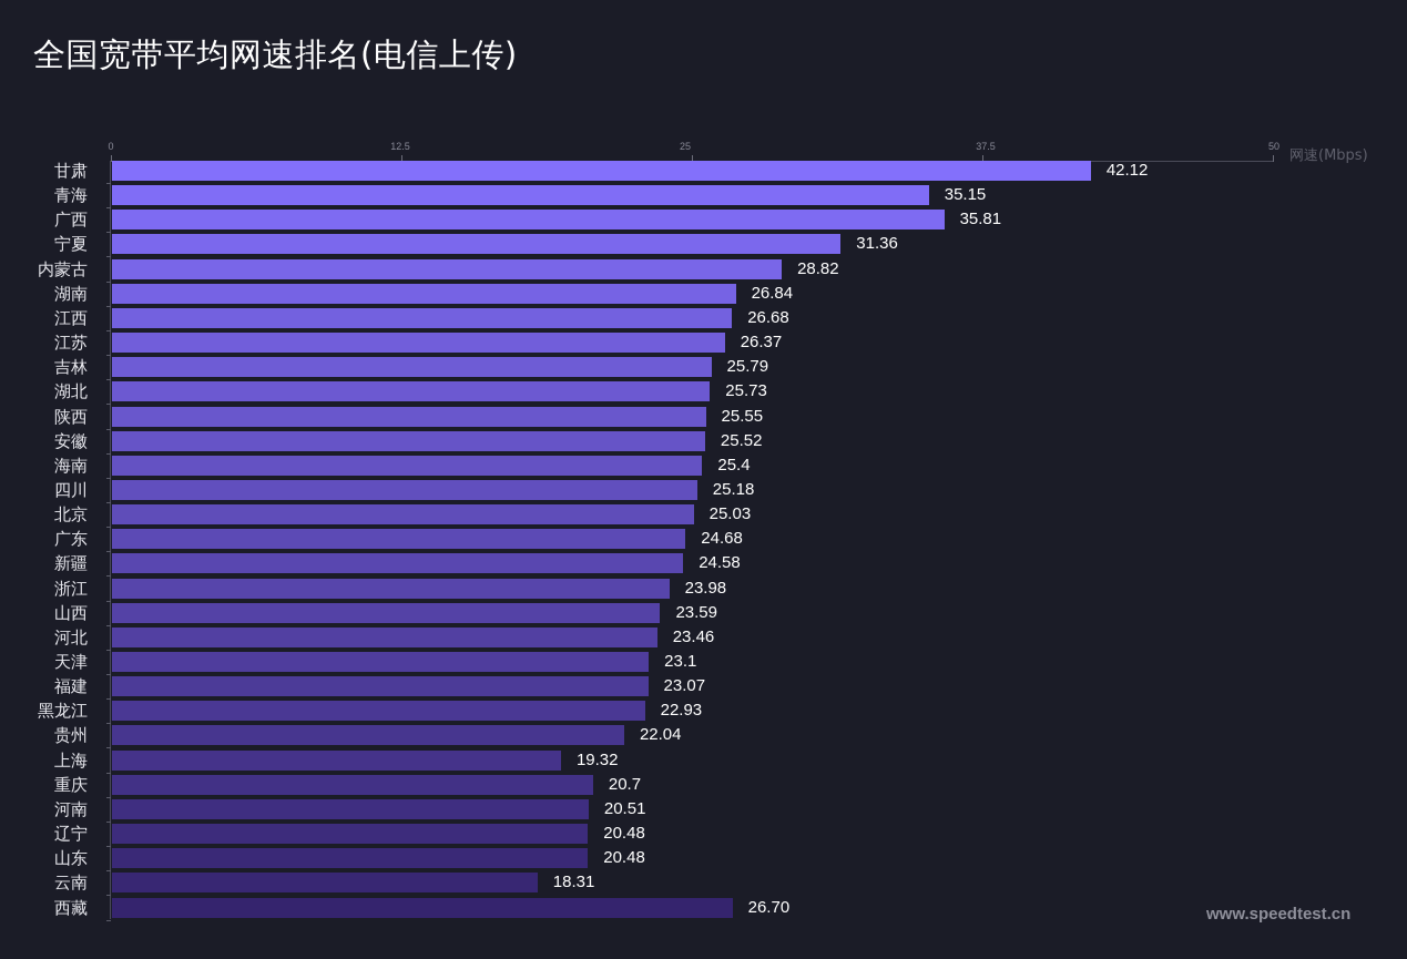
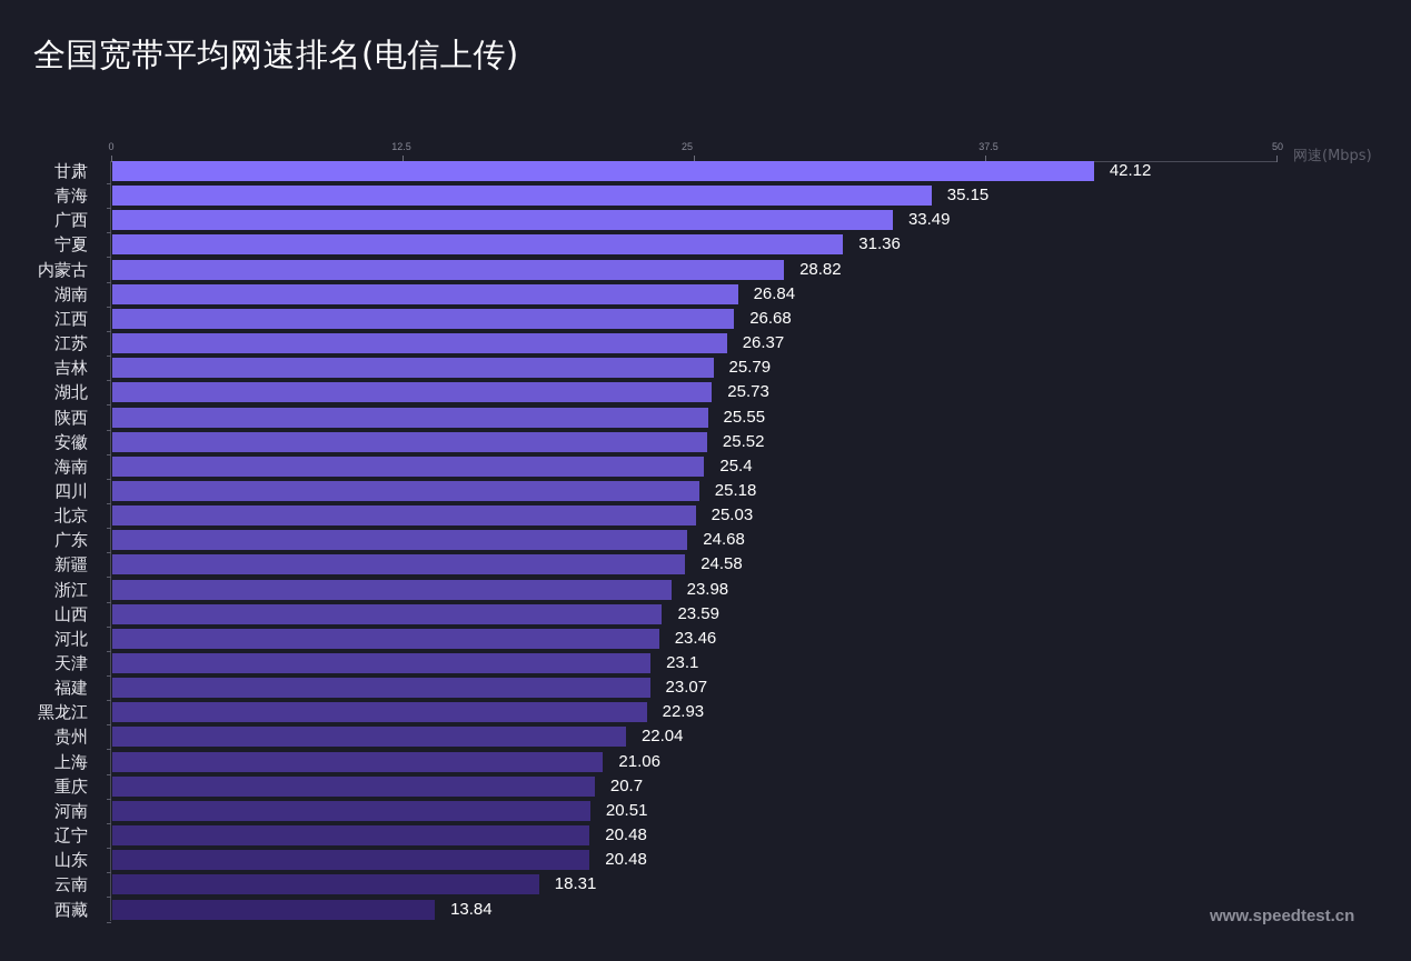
广西: 35.81 -> 33.49
上海: 19.32 -> 21.06
西藏: 26.70 -> 13.84
